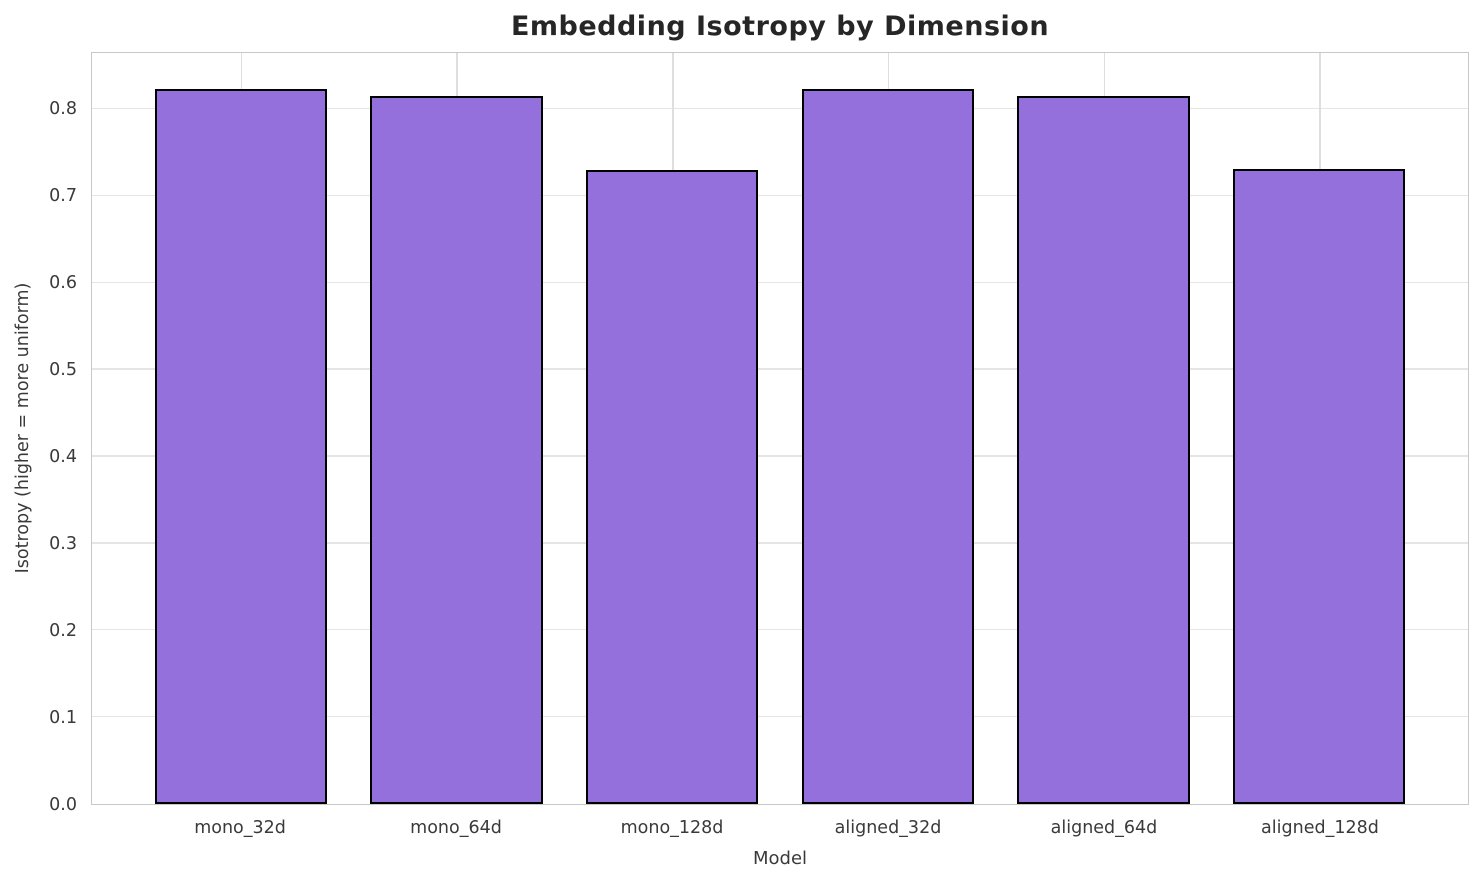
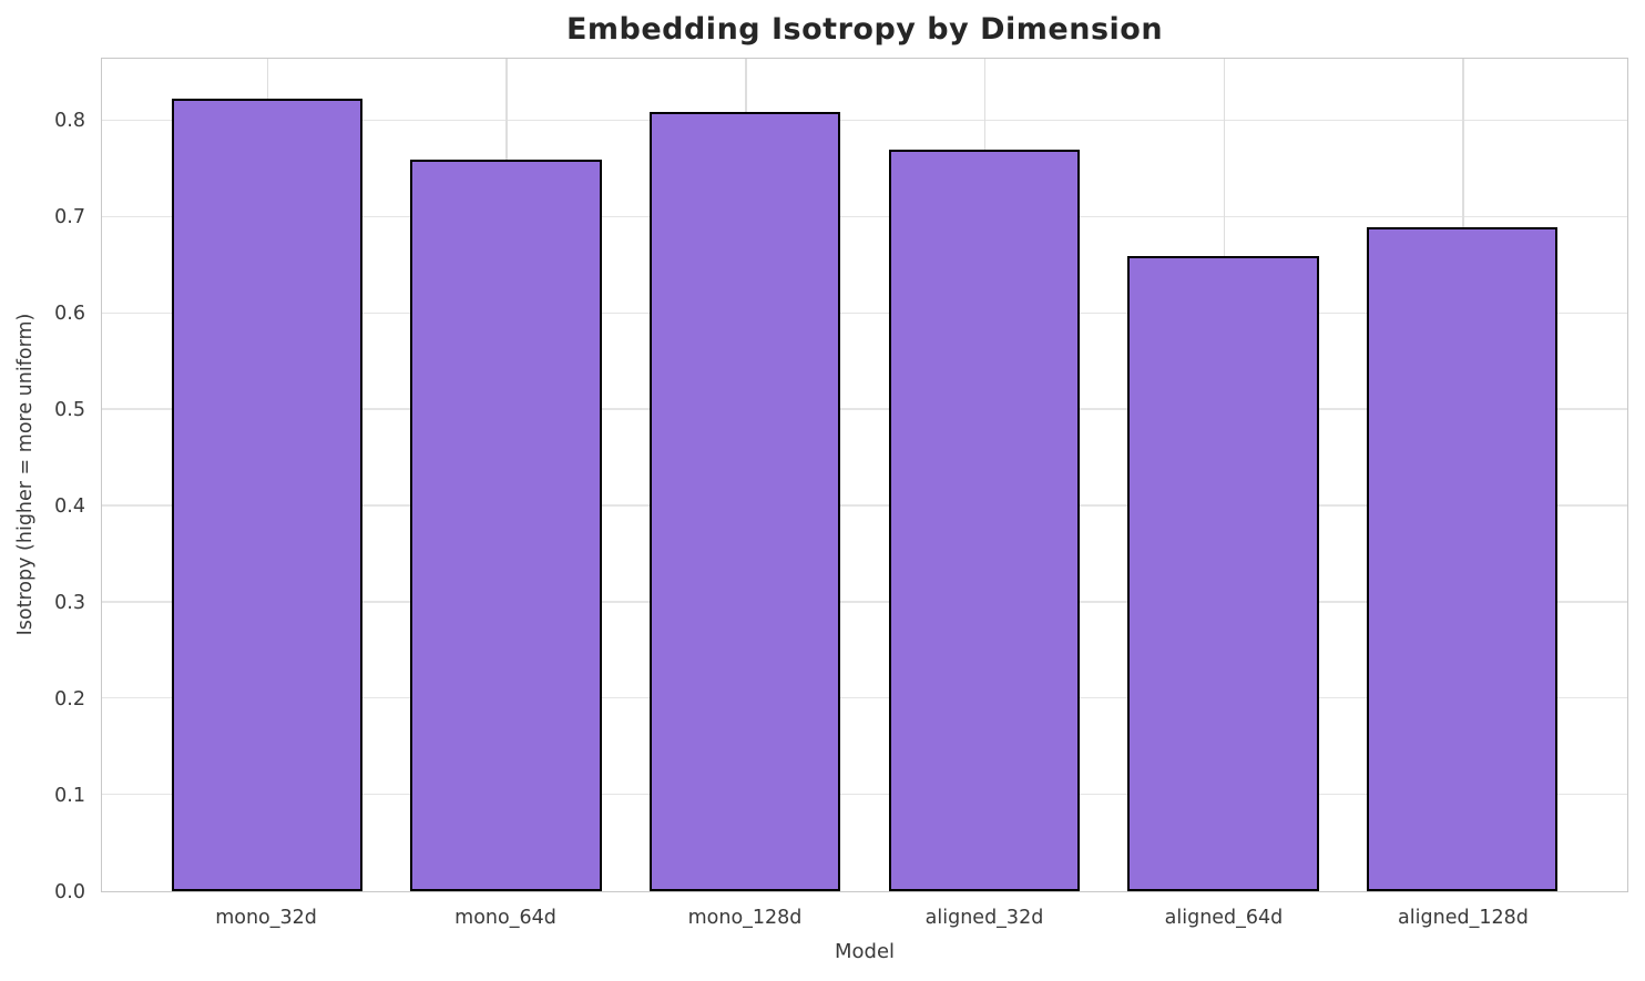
mono_64d: 0.81 -> 0.76
mono_128d: 0.73 -> 0.81
aligned_32d: 0.82 -> 0.77
aligned_64d: 0.81 -> 0.66
aligned_128d: 0.73 -> 0.69
